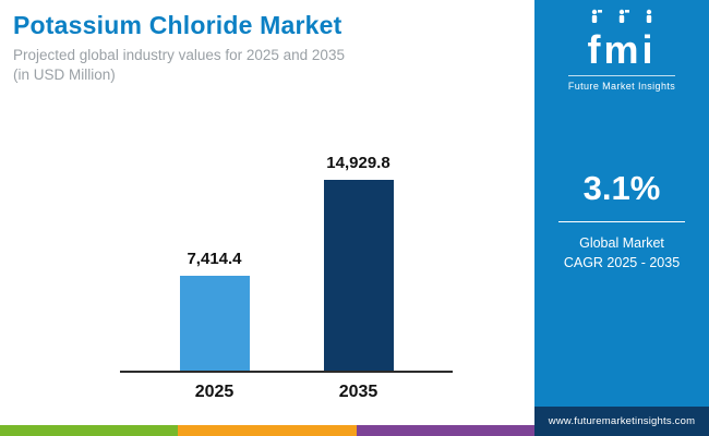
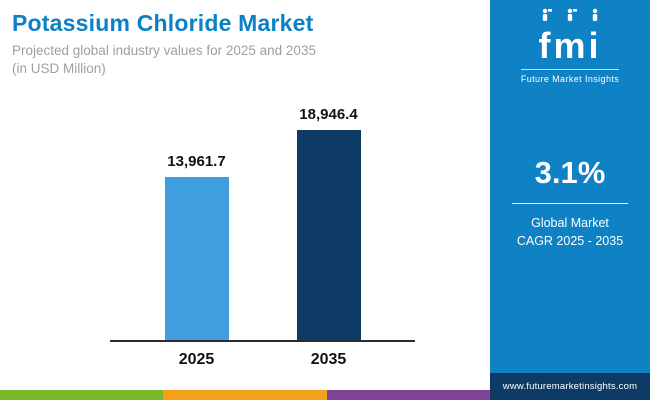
2025: 7,414.4 -> 13,961.7
2035: 14,929.8 -> 18,946.4
